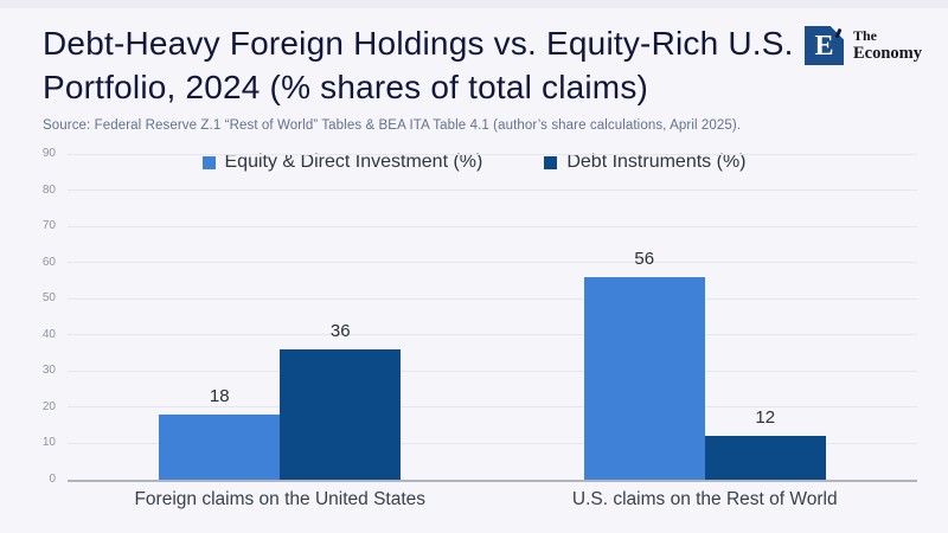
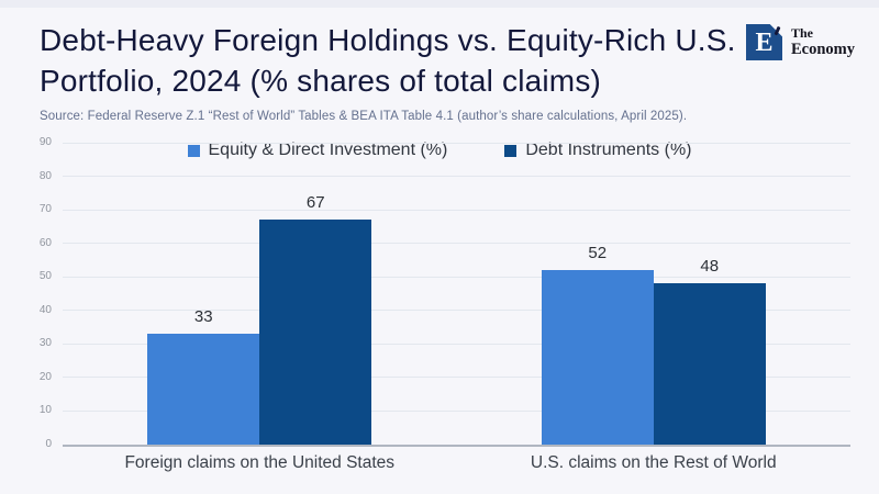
Equity & Direct Investment (%)/Foreign claims on the United States: 18 -> 33
Debt Instruments (%)/Foreign claims on the United States: 36 -> 67
Equity & Direct Investment (%)/U.S. claims on the Rest of World: 56 -> 52
Debt Instruments (%)/U.S. claims on the Rest of World: 12 -> 48
